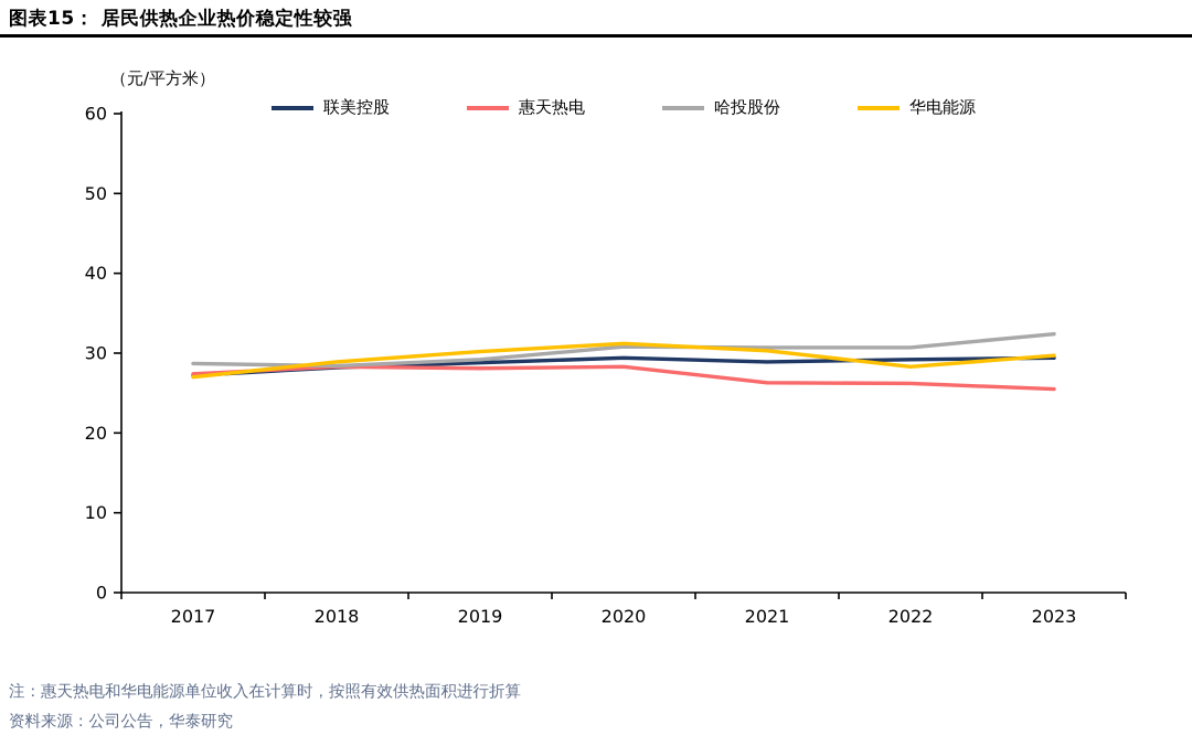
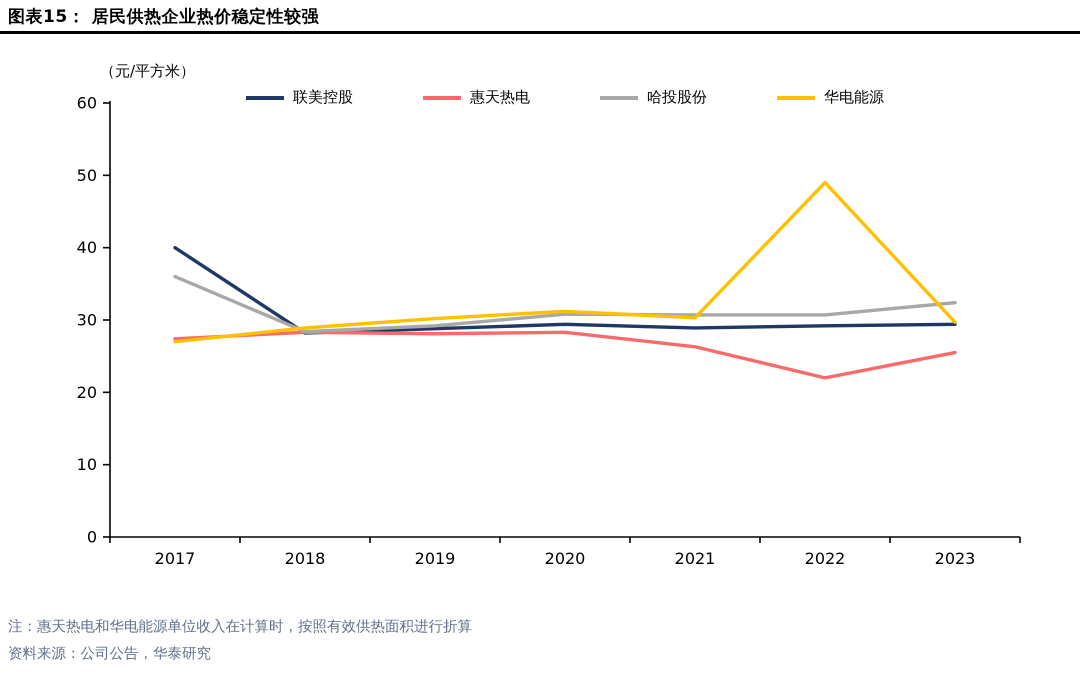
联美控股/2017: 27 -> 40
哈投股份/2017: 29 -> 36
惠天热电/2022: 26 -> 22
华电能源/2022: 28 -> 49
